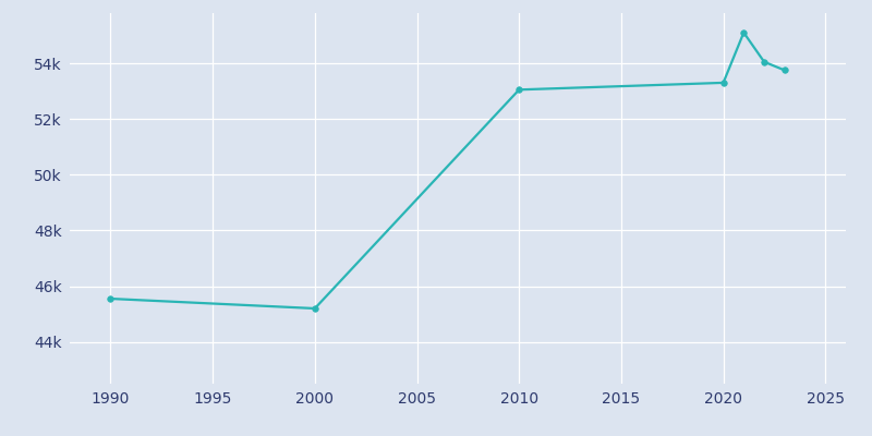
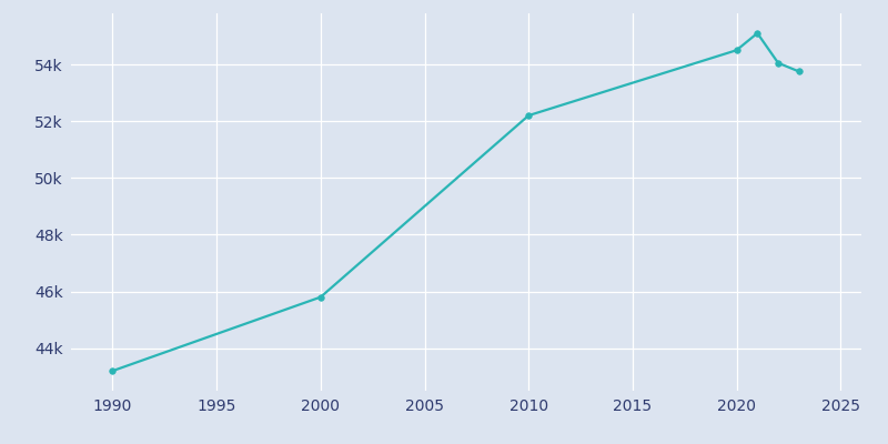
1990: 45.55k -> 43.20k
2000: 45.20k -> 45.80k
2010: 53.05k -> 52.20k
2020: 53.30k -> 54.50k
